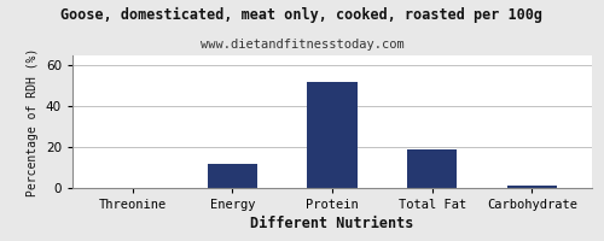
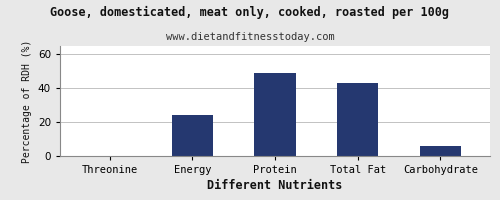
Energy: 12 -> 24
Protein: 52 -> 49
Total Fat: 19 -> 43
Carbohydrate: 1 -> 6
